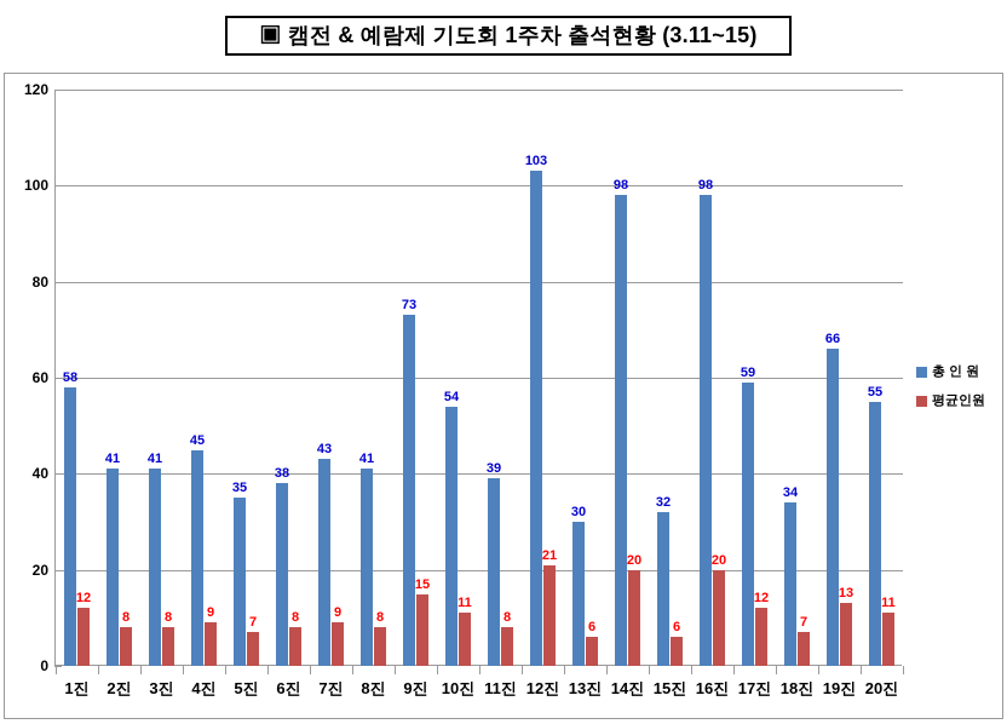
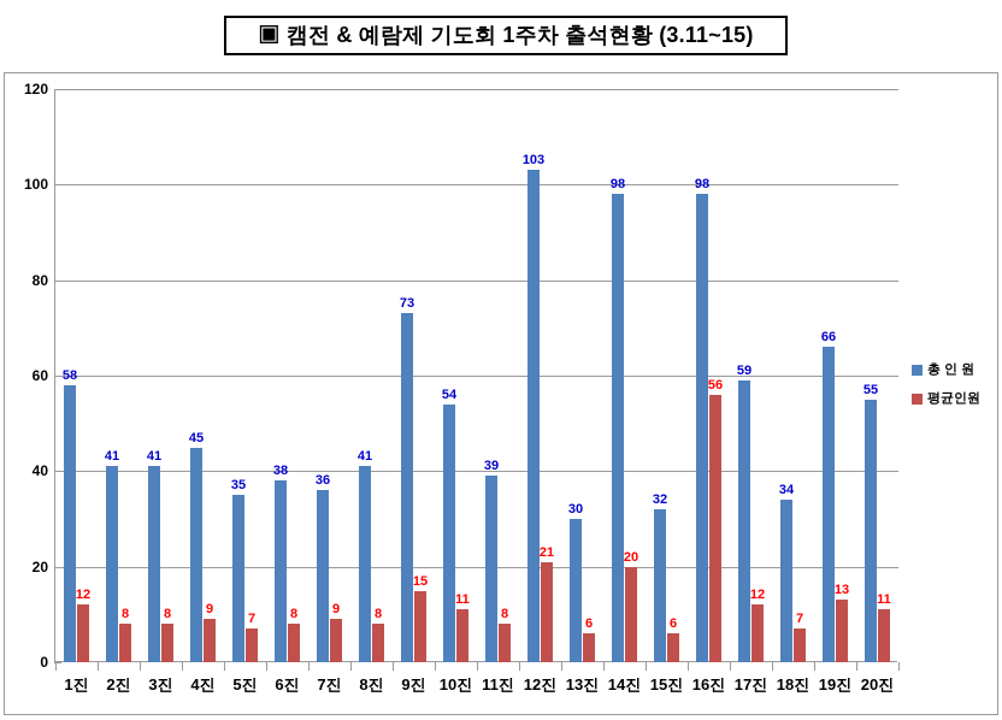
총 인 원/7진: 43 -> 36
평균인원/16진: 20 -> 56
